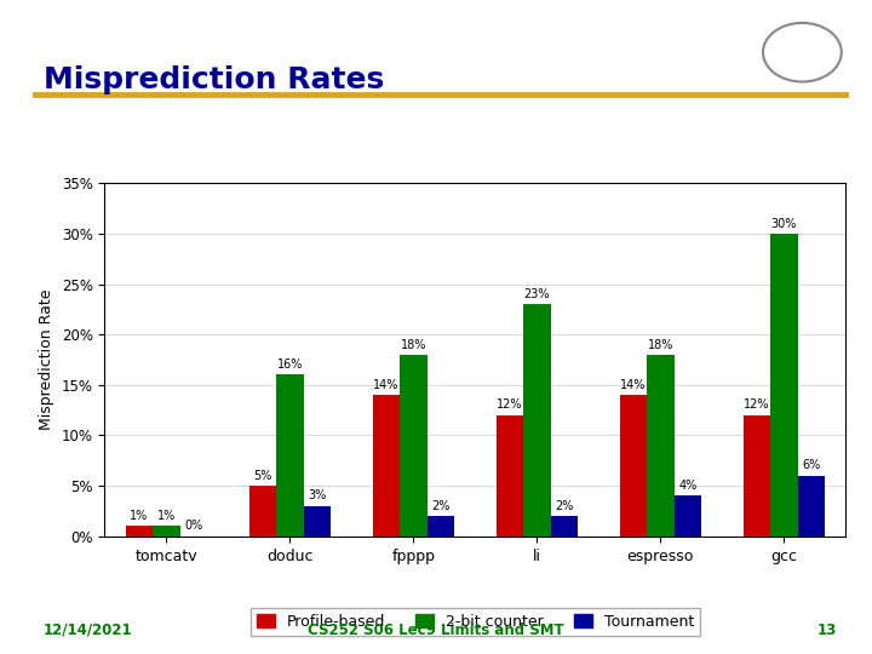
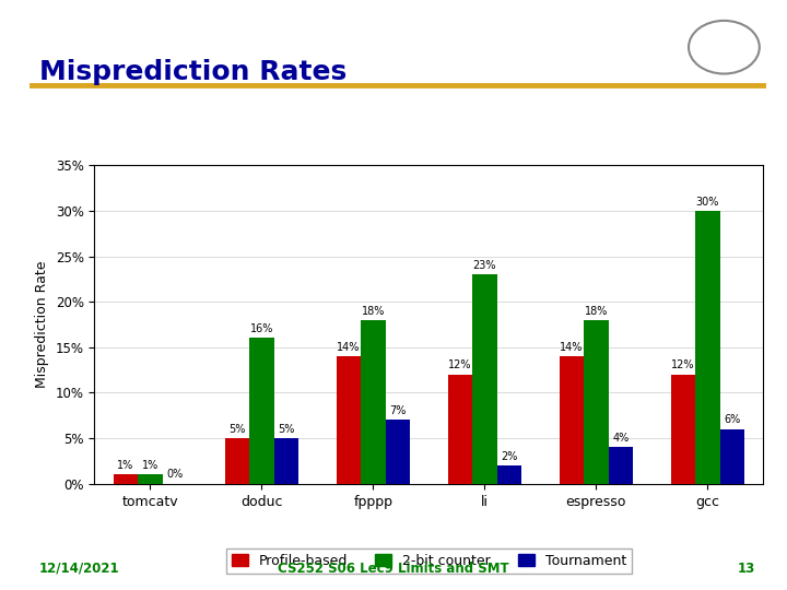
Tournament/doduc: 3% -> 5%
Tournament/fpppp: 2% -> 7%
